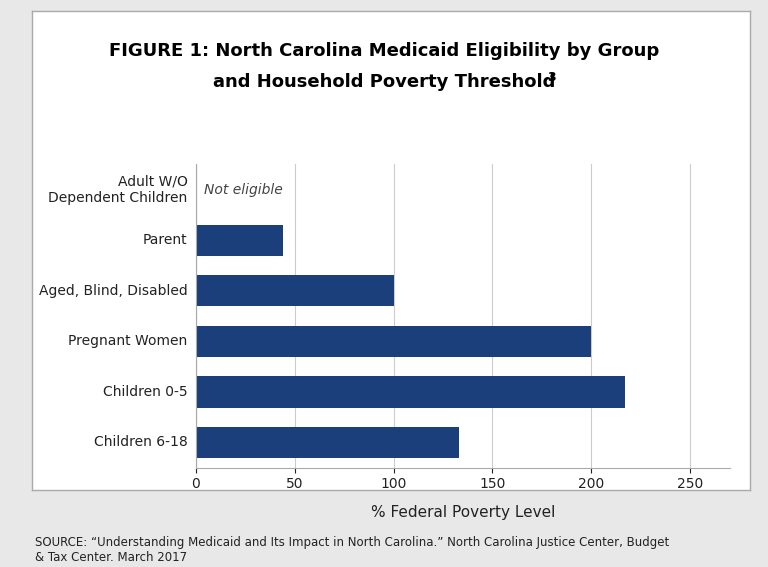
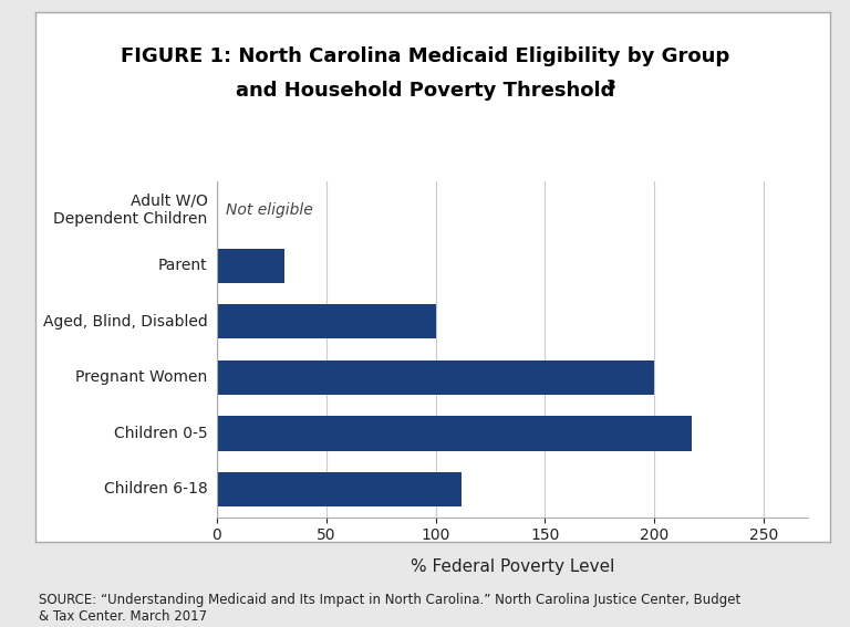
Parent: 44 -> 31
Children 6-18: 133 -> 112
